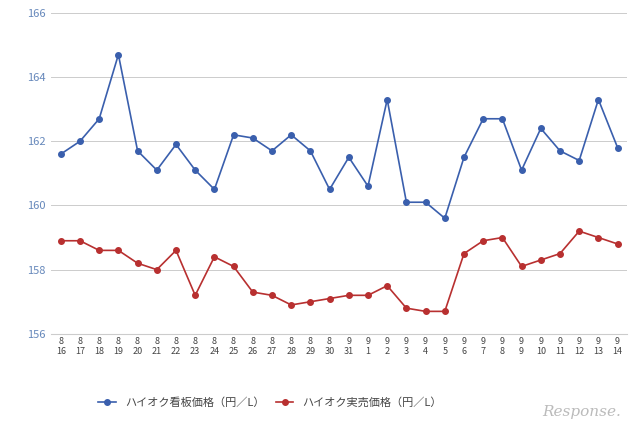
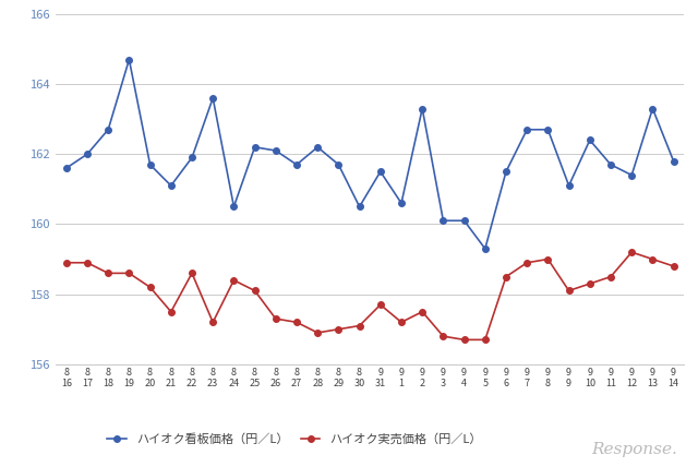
ハイオク実売価格（円／L）/8 21: 158.0 -> 157.5
ハイオク看板価格（円／L）/8 23: 161.1 -> 163.6
ハイオク実売価格（円／L）/9 31: 157.2 -> 157.7
ハイオク看板価格（円／L）/9 5: 159.6 -> 159.3
